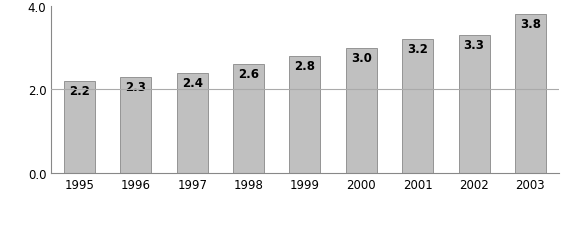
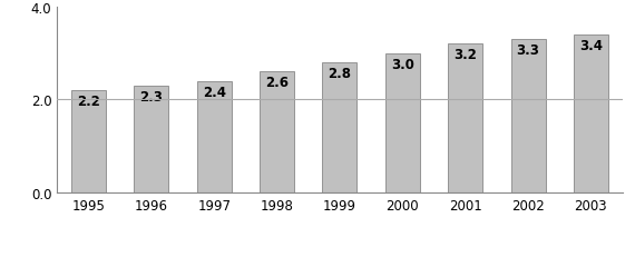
2003: 3.8 -> 3.4
